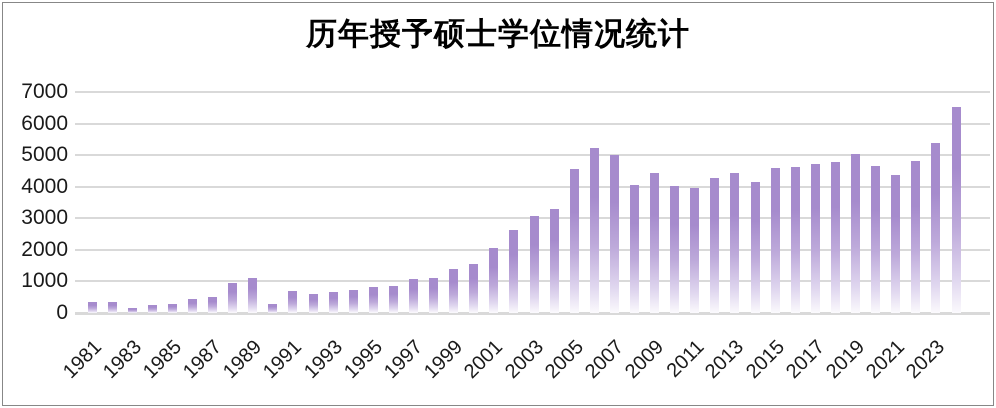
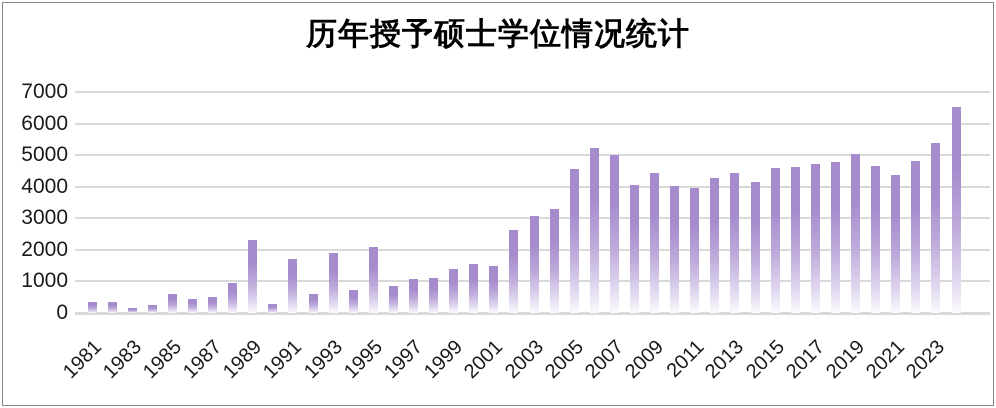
1985: 300 -> 600
1989: 1100 -> 2300
1991: 700 -> 1700
1993: 600 -> 1900
1995: 800 -> 2100
2001: 2000 -> 1500
